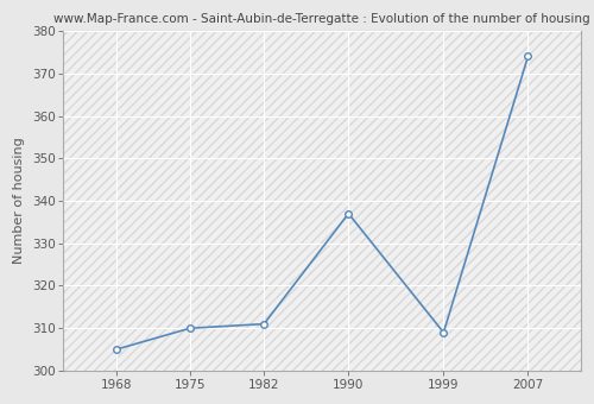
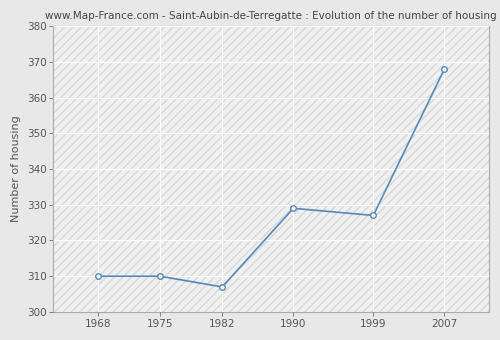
1968: 305 -> 310
1982: 311 -> 307
1990: 337 -> 329
1999: 309 -> 327
2007: 374 -> 368
